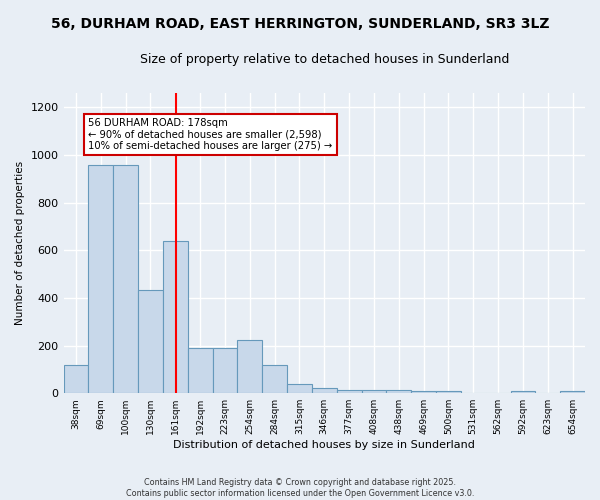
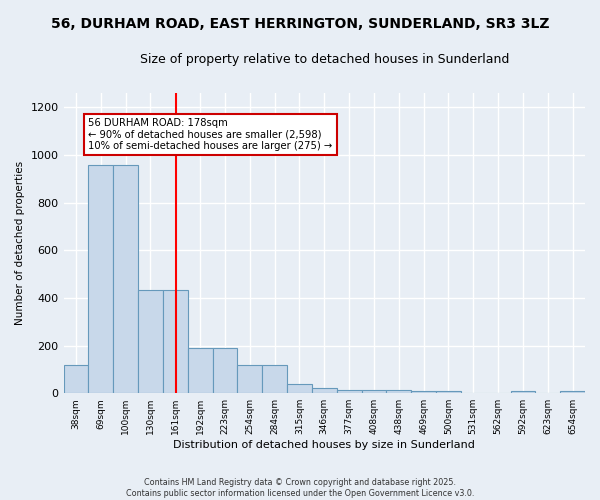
161sqm: 640 -> 435
254sqm: 225 -> 120
